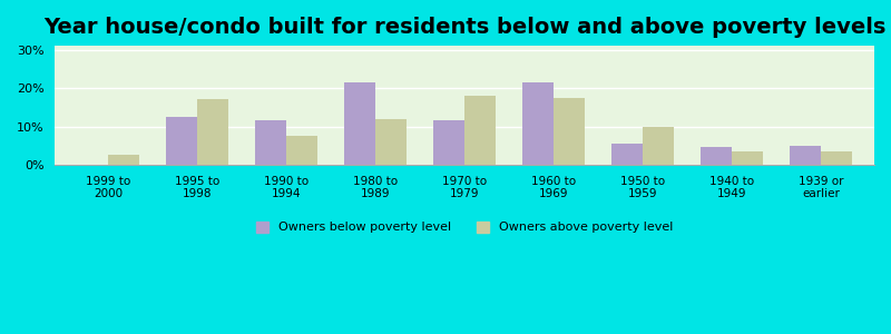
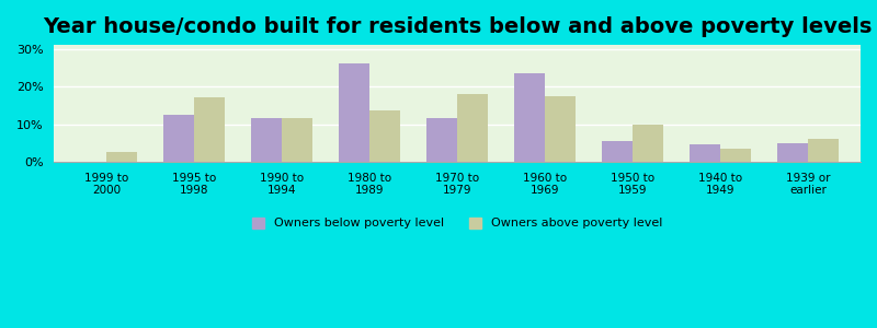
Owners above poverty level/1990 to 1994: 7.5% -> 11.5%
Owners below poverty level/1980 to 1989: 21.5% -> 26.0%
Owners above poverty level/1980 to 1989: 12.0% -> 13.5%
Owners below poverty level/1960 to 1969: 21.5% -> 23.5%
Owners above poverty level/1939 or earlier: 3.5% -> 6.0%
